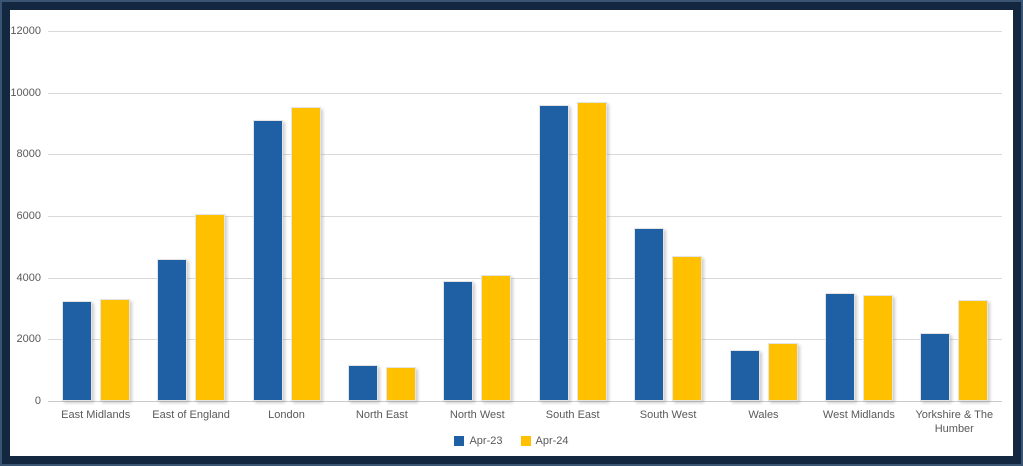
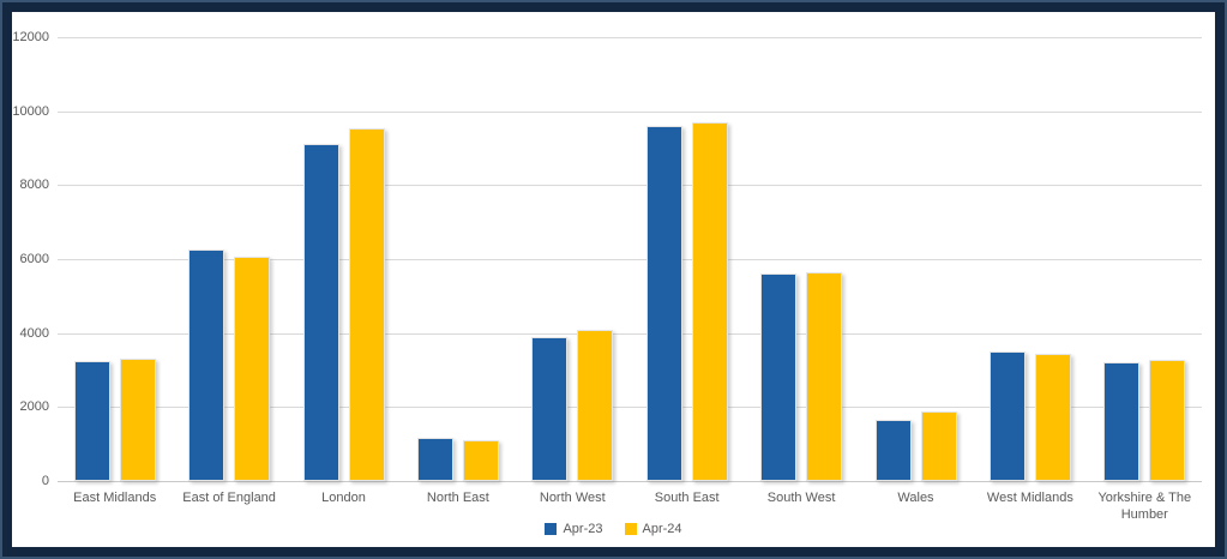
Apr-23/East of England: 4600 -> 6200
Apr-24/South West: 4700 -> 5600
Apr-23/Yorkshire & The Humber: 2200 -> 3200
